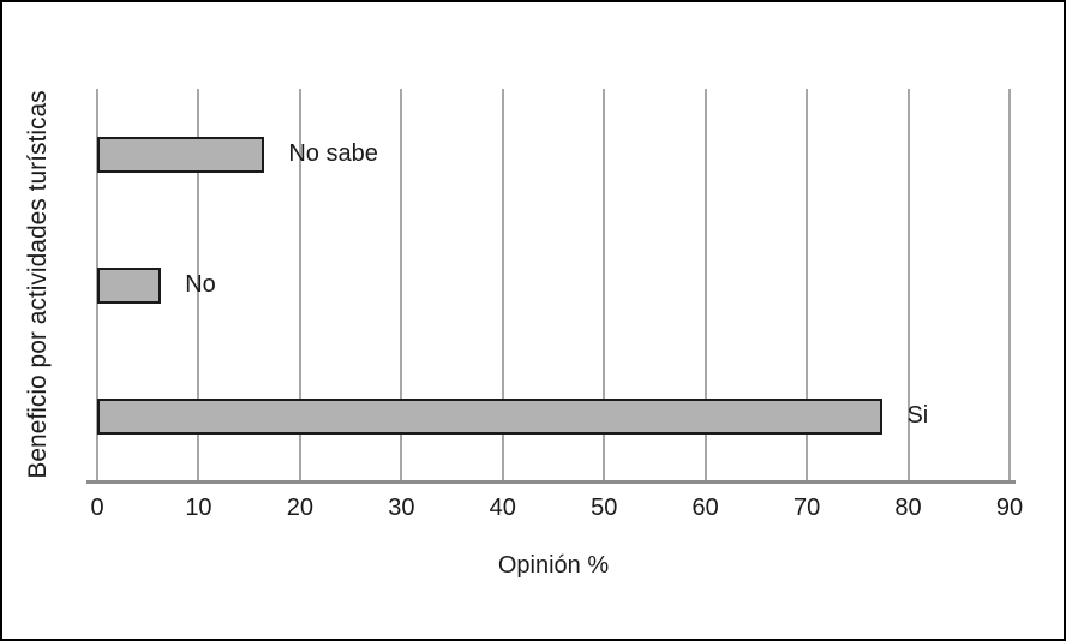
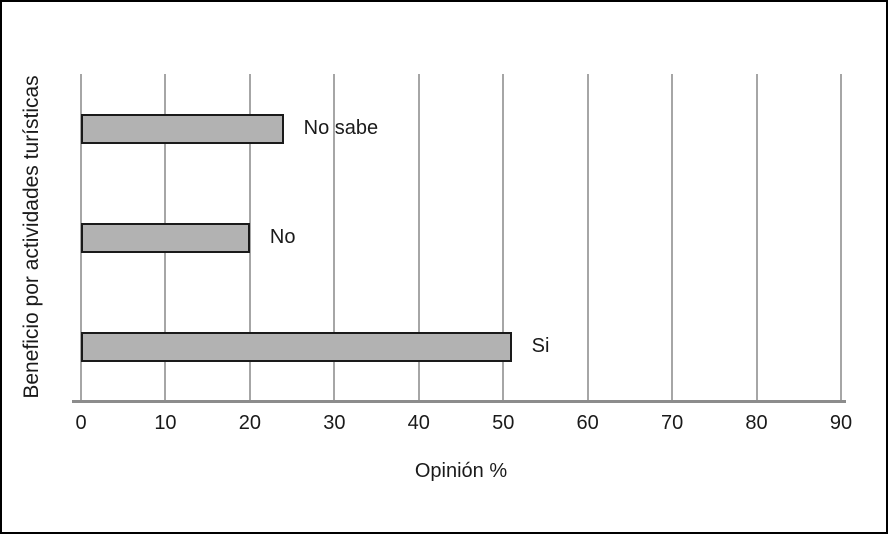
No sabe: 16 -> 24
No: 6 -> 20
Si: 78 -> 51
